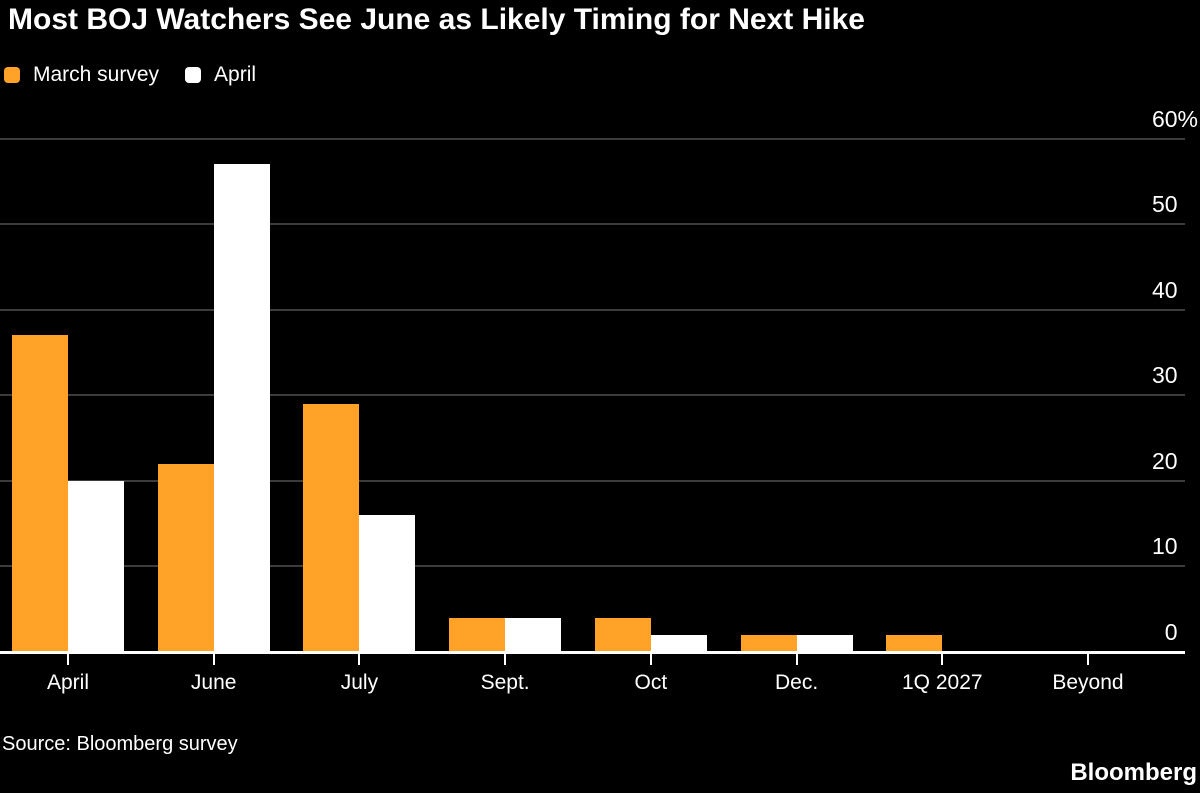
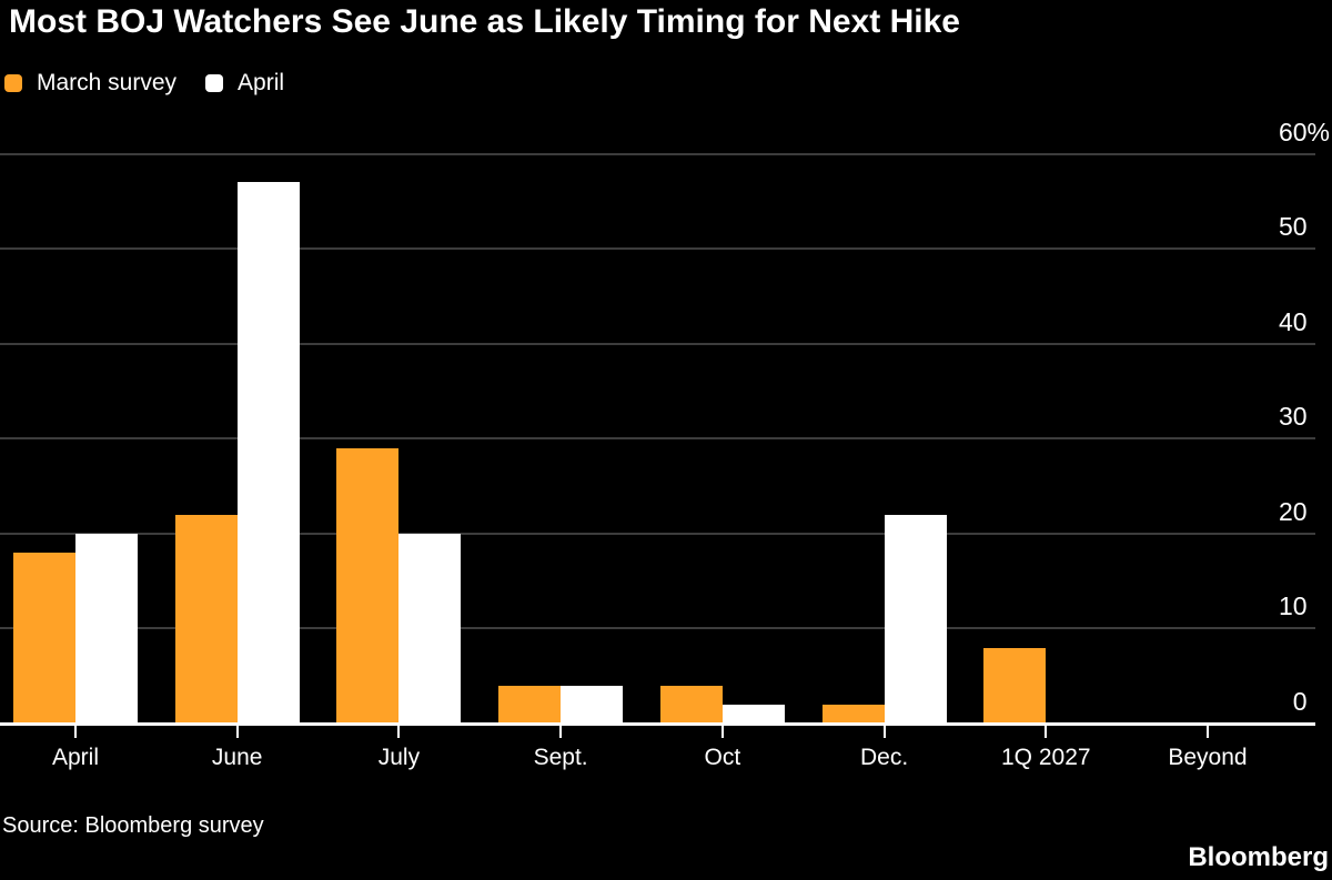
March survey/April: 37 -> 18
April/July: 16 -> 20
April/Dec.: 2 -> 22
March survey/1Q 2027: 2 -> 8
